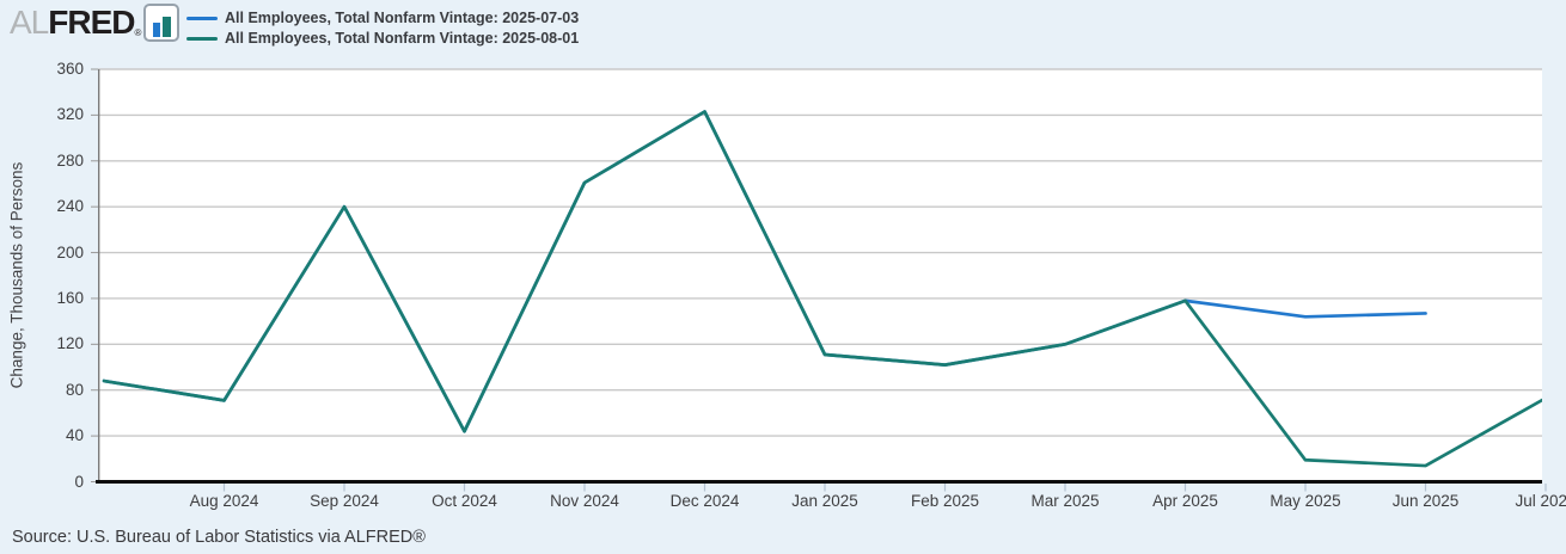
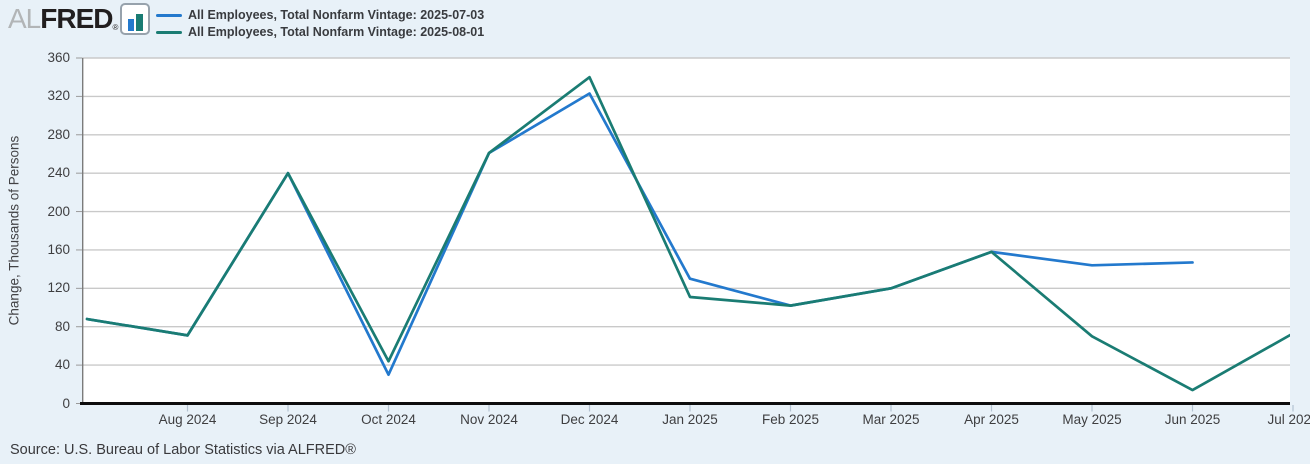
All Employees, Total Nonfarm Vintage: 2025-07-03/Oct 2024: 40 -> 30
All Employees, Total Nonfarm Vintage: 2025-08-01/Dec 2024: 320 -> 340
All Employees, Total Nonfarm Vintage: 2025-07-03/Jan 2025: 110 -> 130
All Employees, Total Nonfarm Vintage: 2025-08-01/May 2025: 20 -> 70
